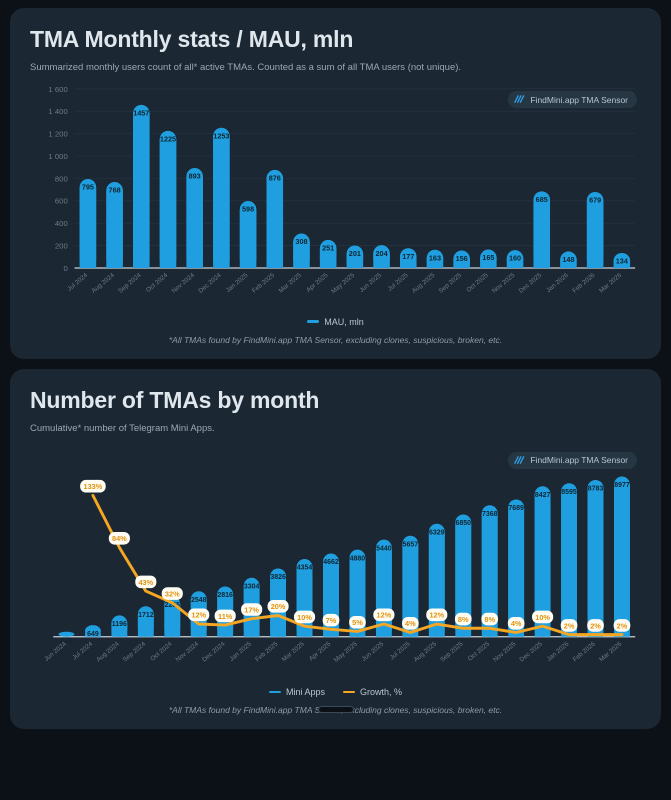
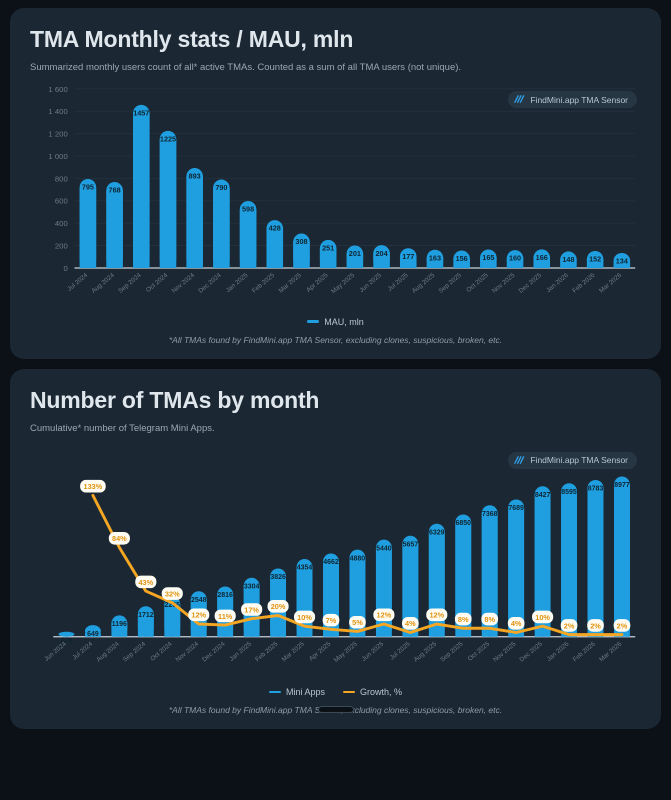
TMA Monthly stats / MAU, mln/Dec 2024: 1253 -> 790
TMA Monthly stats / MAU, mln/Feb 2025: 876 -> 428
TMA Monthly stats / MAU, mln/Dec 2025: 685 -> 166
TMA Monthly stats / MAU, mln/Feb 2026: 679 -> 152
